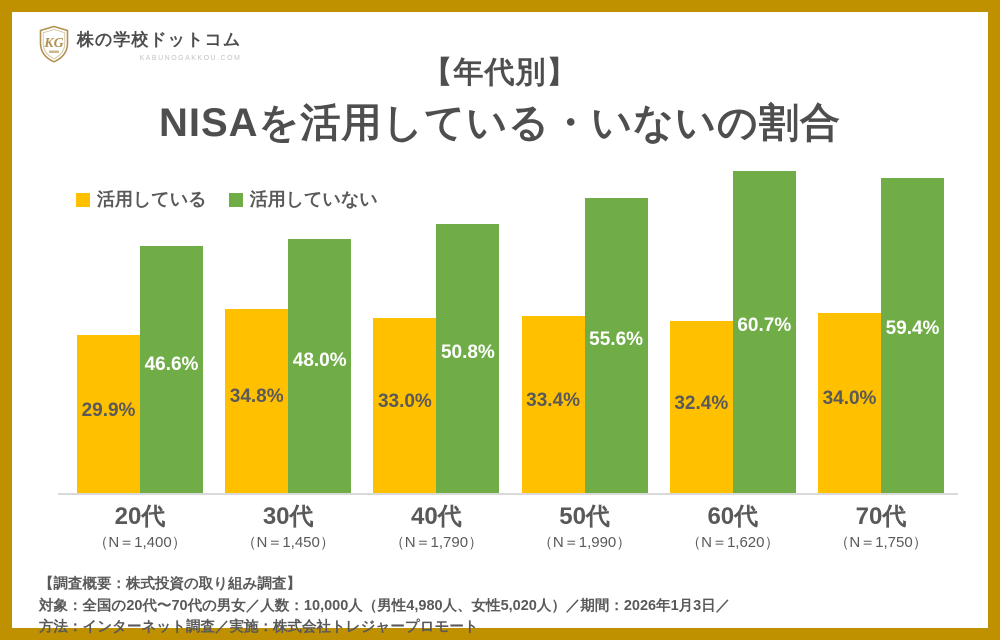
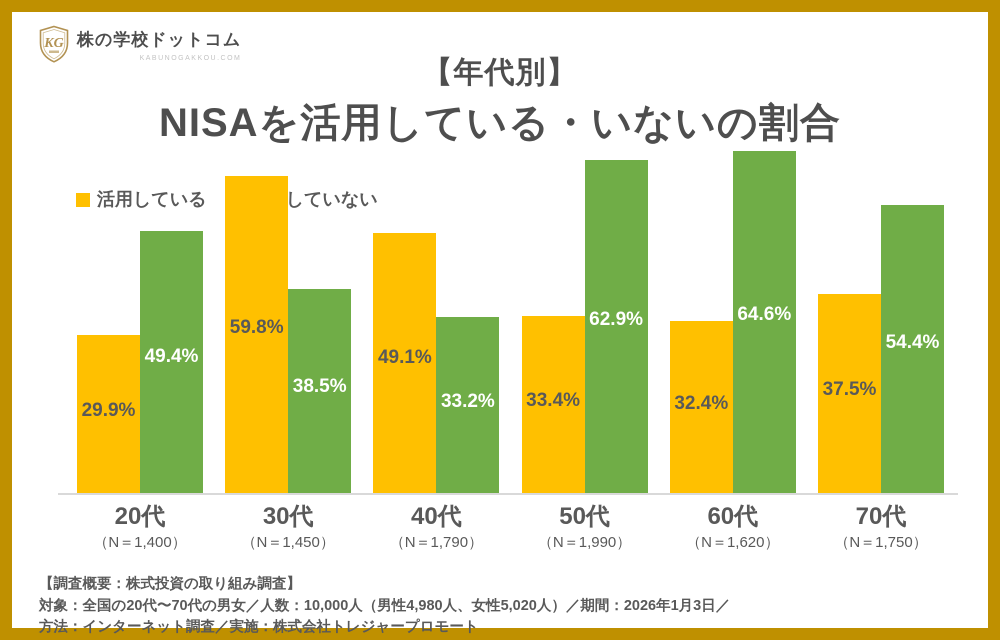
活用していない/20代: 46.6% -> 49.4%
活用している/30代: 34.8% -> 59.8%
活用していない/30代: 48.0% -> 38.5%
活用している/40代: 33.0% -> 49.1%
活用していない/40代: 50.8% -> 33.2%
活用していない/50代: 55.6% -> 62.9%
活用していない/60代: 60.7% -> 64.6%
活用している/70代: 34.0% -> 37.5%
活用していない/70代: 59.4% -> 54.4%
